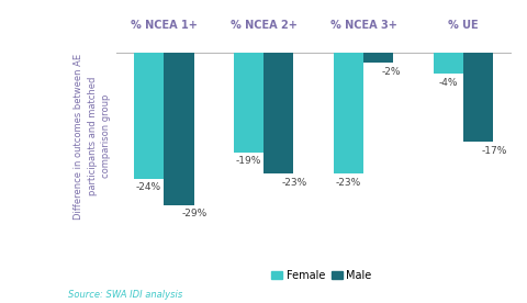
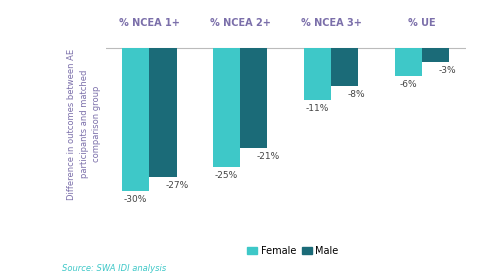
Female/% NCEA 1+: -24% -> -30%
Male/% NCEA 1+: -29% -> -27%
Female/% NCEA 2+: -19% -> -25%
Male/% NCEA 2+: -23% -> -21%
Female/% NCEA 3+: -23% -> -11%
Male/% NCEA 3+: -2% -> -8%
Female/% UE: -4% -> -6%
Male/% UE: -17% -> -3%
